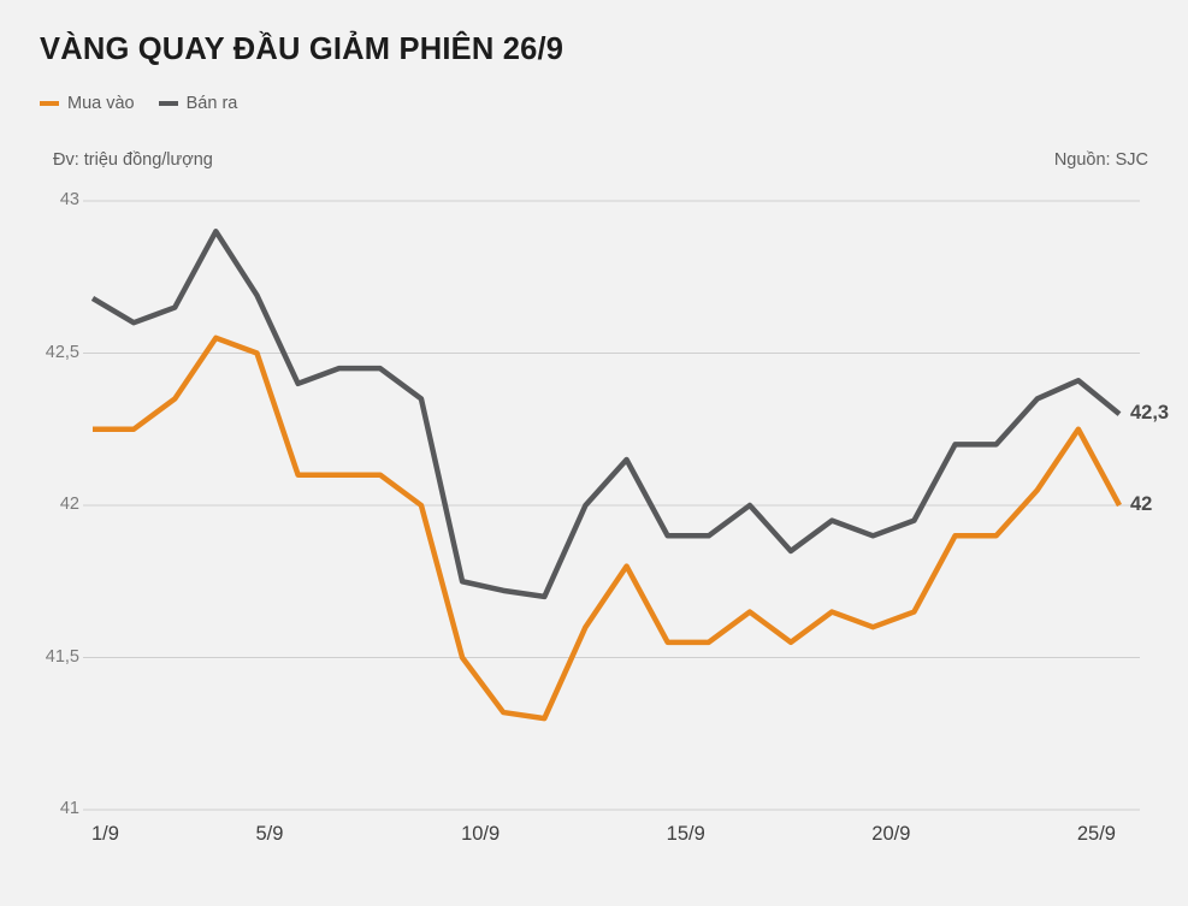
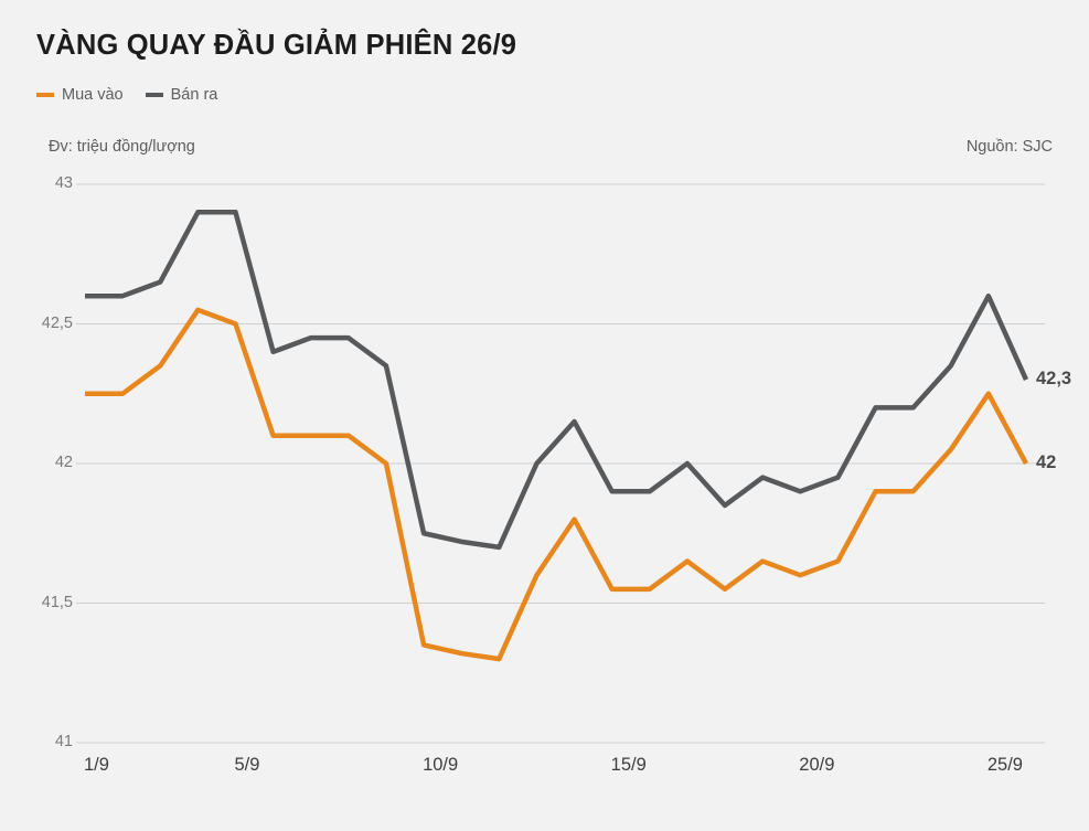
Bán ra/1/9: 42.68 -> 42.60
Bán ra/5/9: 42.69 -> 42.90
Mua vào/10/9: 41.50 -> 41.35
Bán ra/25/9: 42.41 -> 42.60
